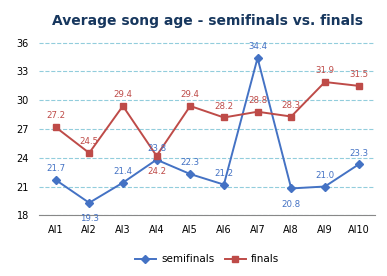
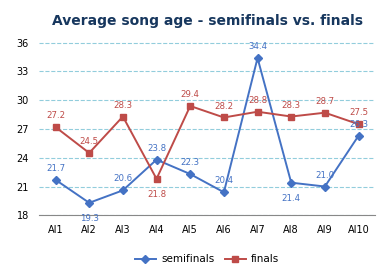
semifinals/AI3: 21.4 -> 20.6
finals/AI3: 29.4 -> 28.3
finals/AI4: 24.2 -> 21.8
semifinals/AI6: 21.2 -> 20.4
semifinals/AI8: 20.8 -> 21.4
finals/AI9: 31.9 -> 28.7
semifinals/AI10: 23.3 -> 26.3
finals/AI10: 31.5 -> 27.5
